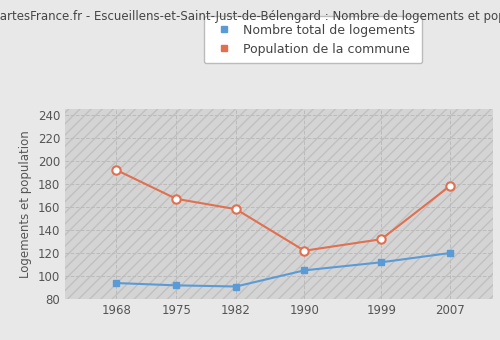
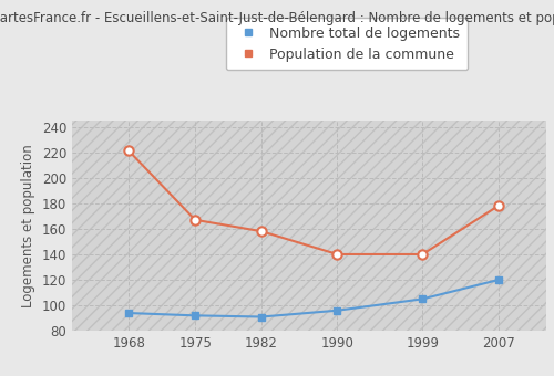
Population de la commune/1968: 192 -> 221
Nombre total de logements/1990: 105 -> 96
Population de la commune/1990: 122 -> 140
Nombre total de logements/1999: 112 -> 105
Population de la commune/1999: 132 -> 140
